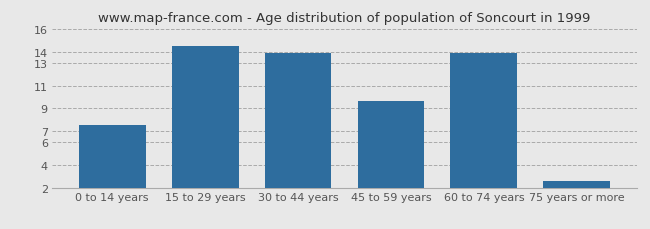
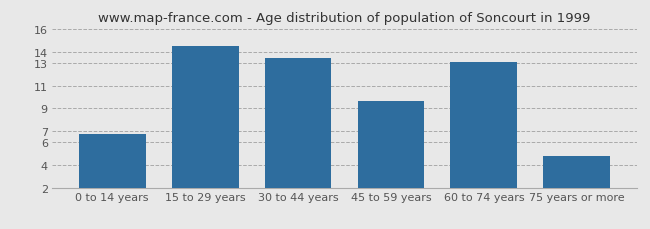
0 to 14 years: 7.5 -> 6.7
30 to 44 years: 13.9 -> 13.4
60 to 74 years: 13.9 -> 13.1
75 years or more: 2.6 -> 4.8
